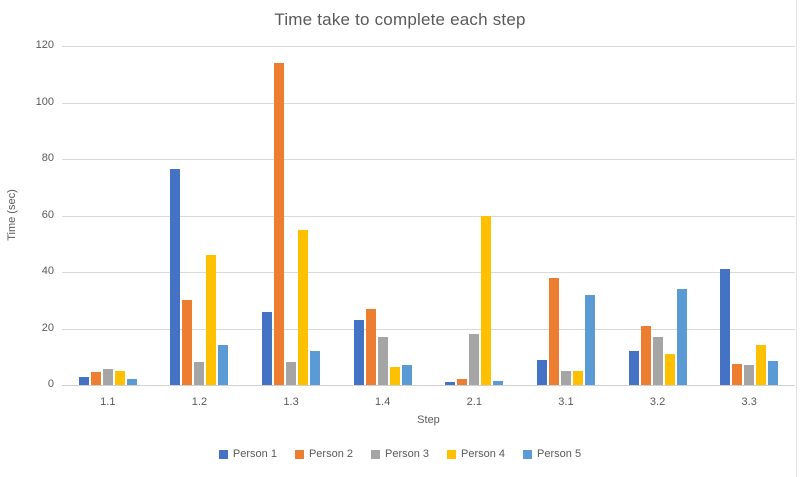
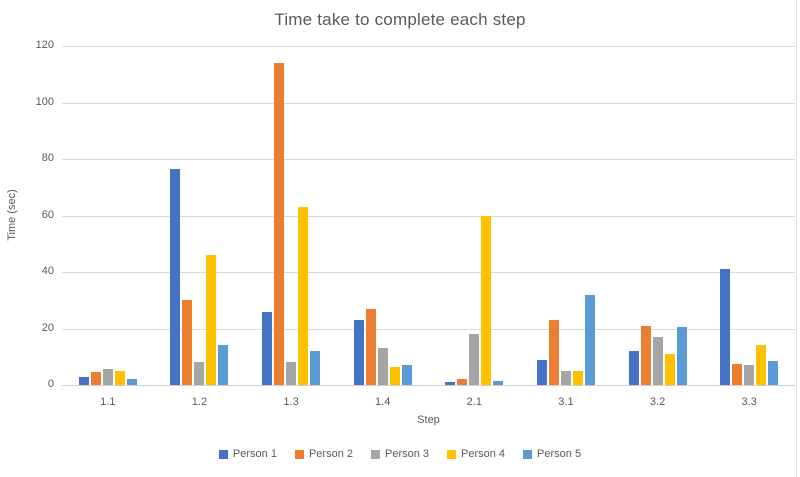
Person 4/1.3: 55 -> 63
Person 3/1.4: 17 -> 13
Person 2/3.1: 38 -> 23
Person 5/3.2: 34 -> 20
